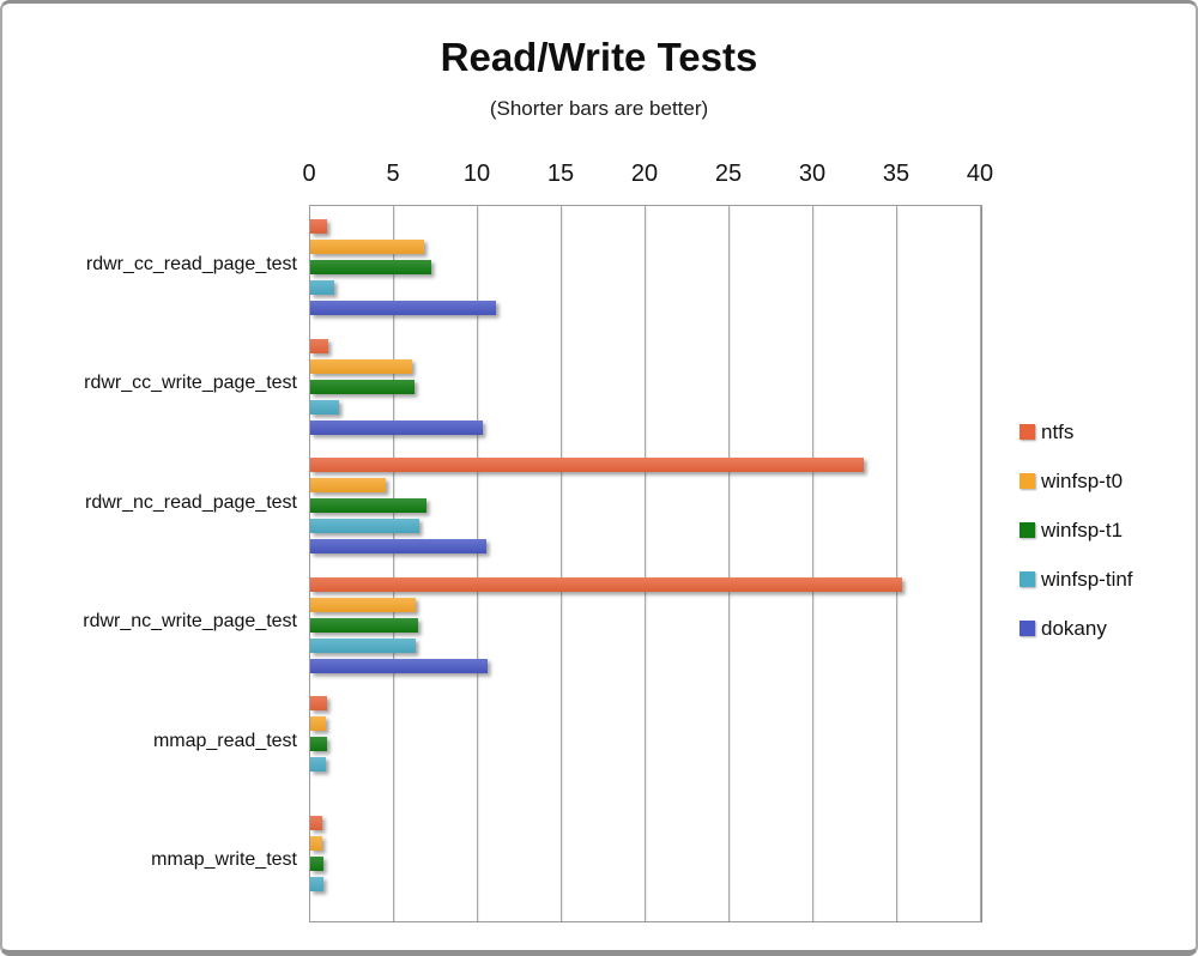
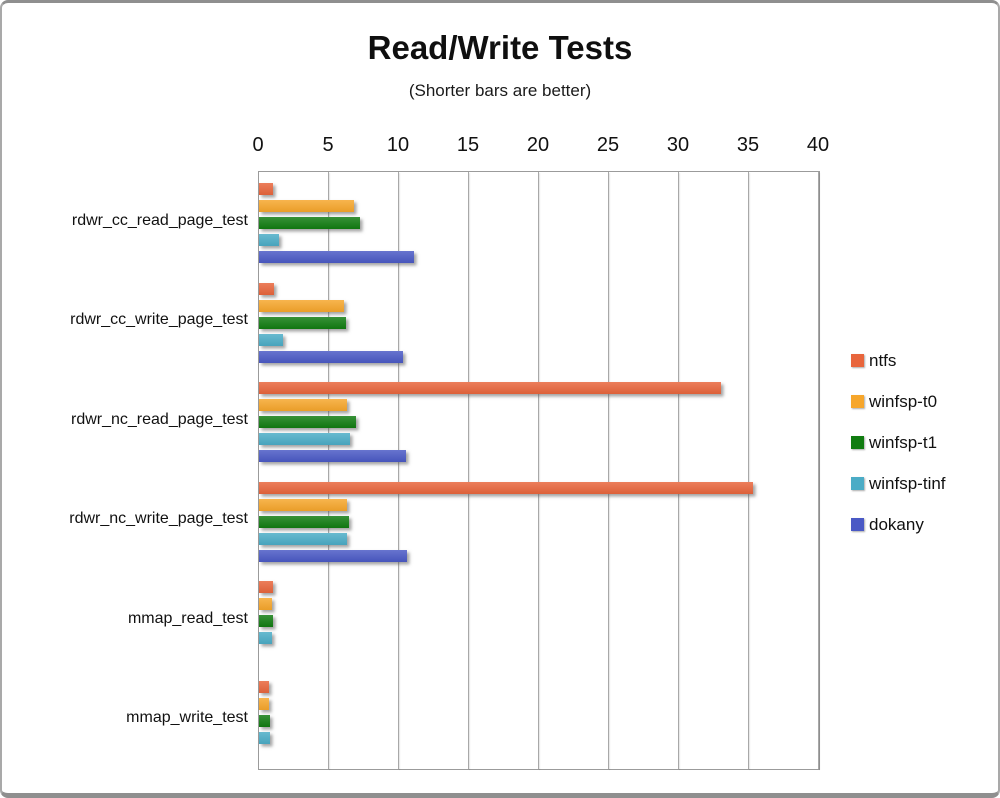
winfsp-t0/rdwr_nc_read_page_test: 4.5 -> 6.3
